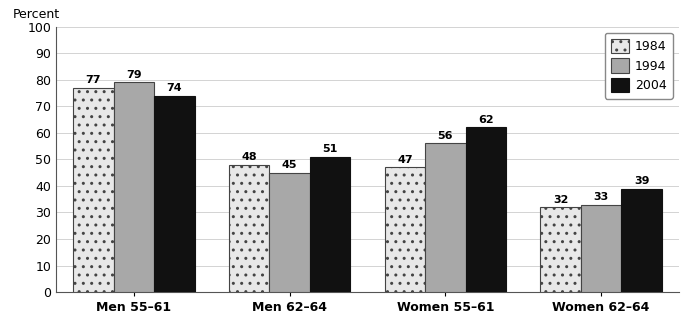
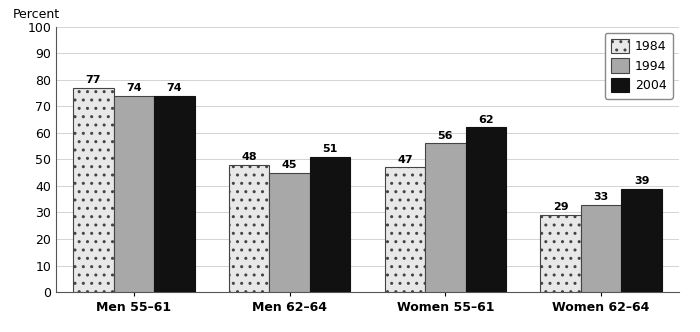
1994/Men 55–61: 79 -> 74
1984/Women 62–64: 32 -> 29
